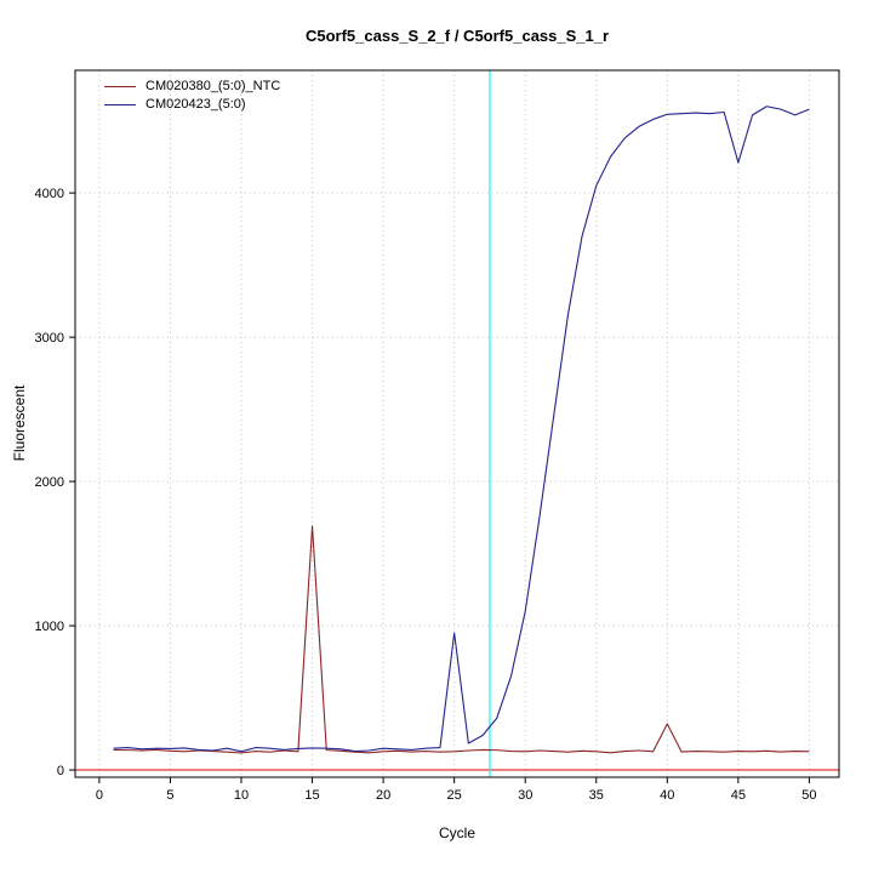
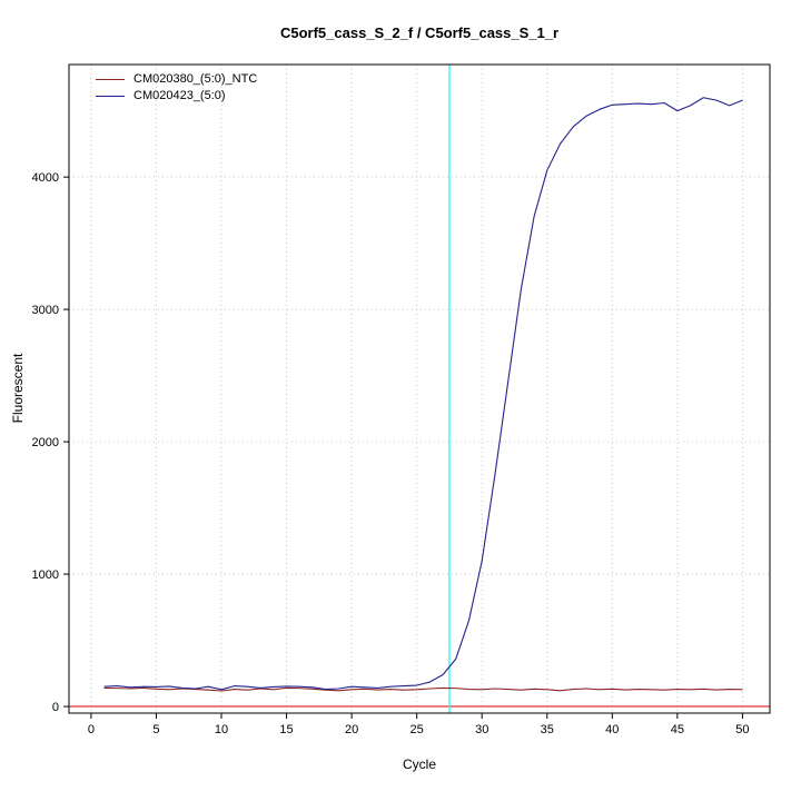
CM020380_(5:0)_NTC/15: 1690 -> 140
CM020423_(5:0)/25: 950 -> 160
CM020380_(5:0)_NTC/40: 320 -> 130
CM020423_(5:0)/45: 4210 -> 4500
